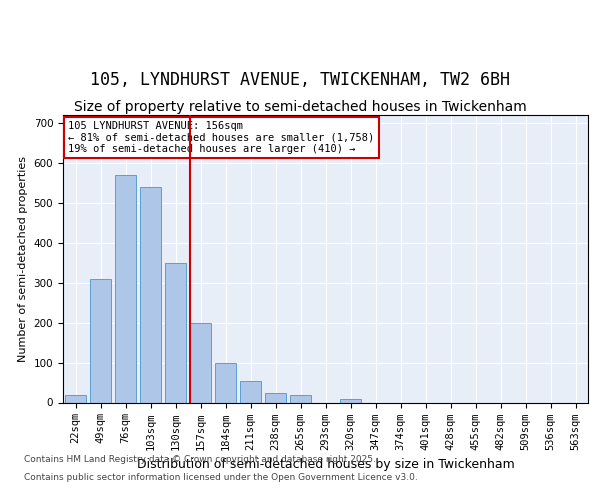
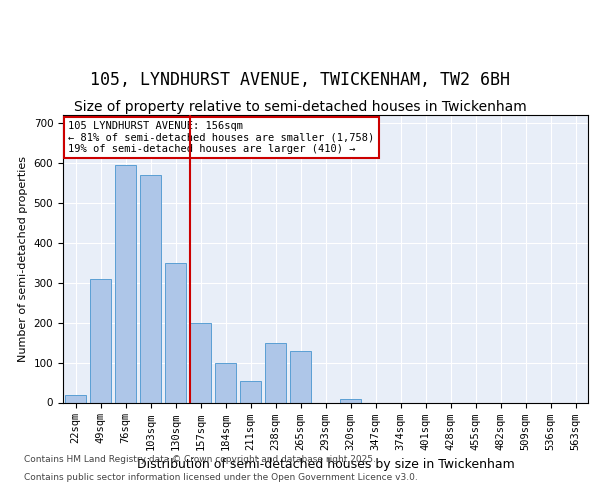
76sqm: 570 -> 595
103sqm: 540 -> 570
238sqm: 25 -> 150
265sqm: 18 -> 130
